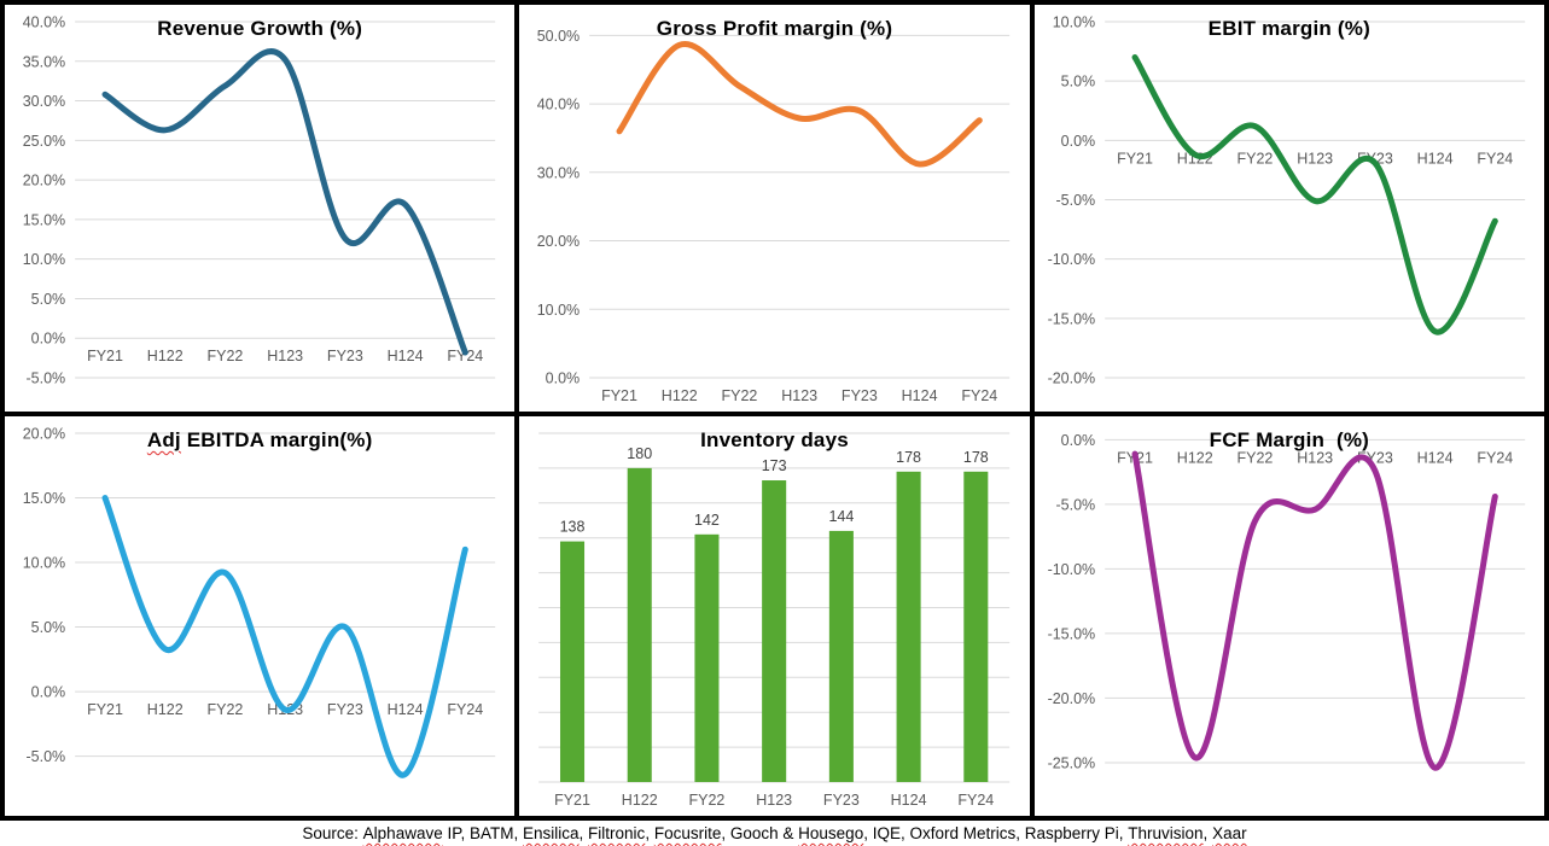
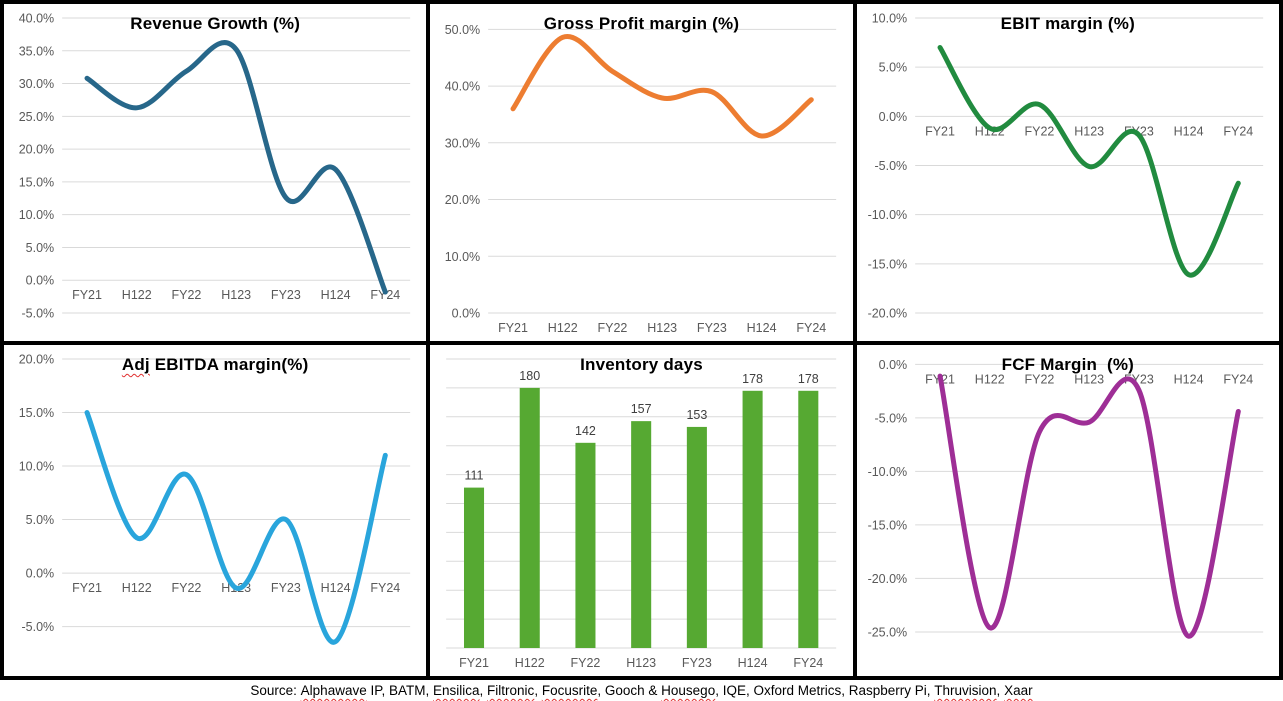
Inventory days/FY21: 138 -> 111
Inventory days/H123: 173 -> 157
Inventory days/FY23: 144 -> 153
